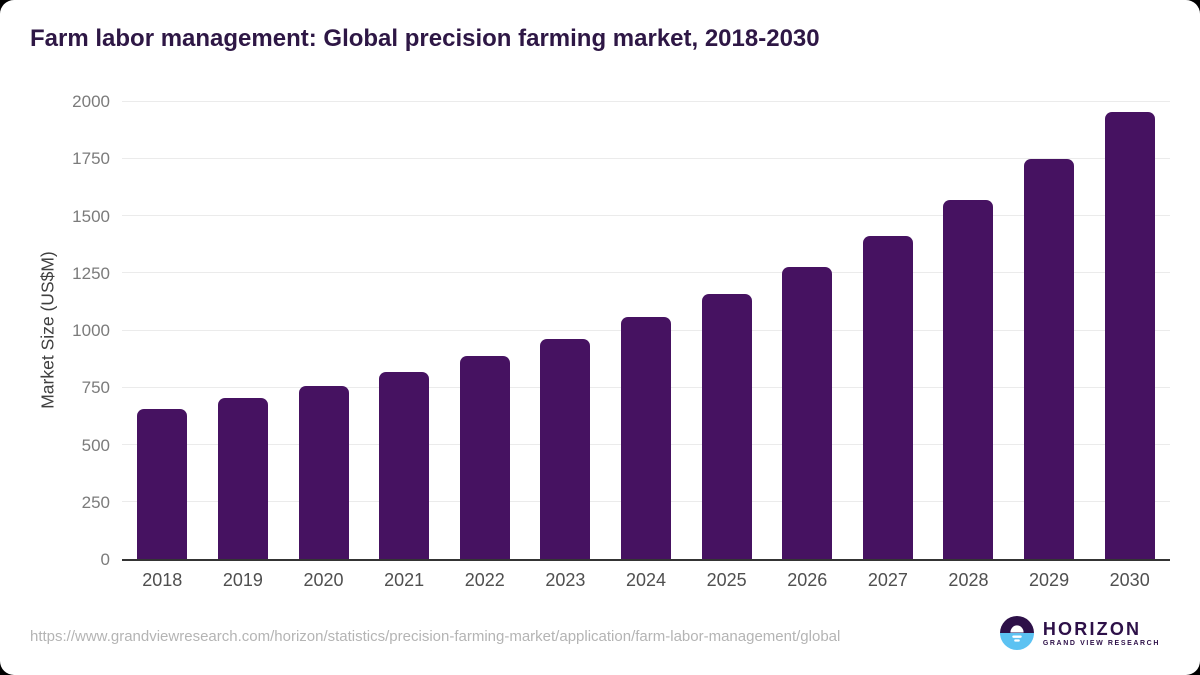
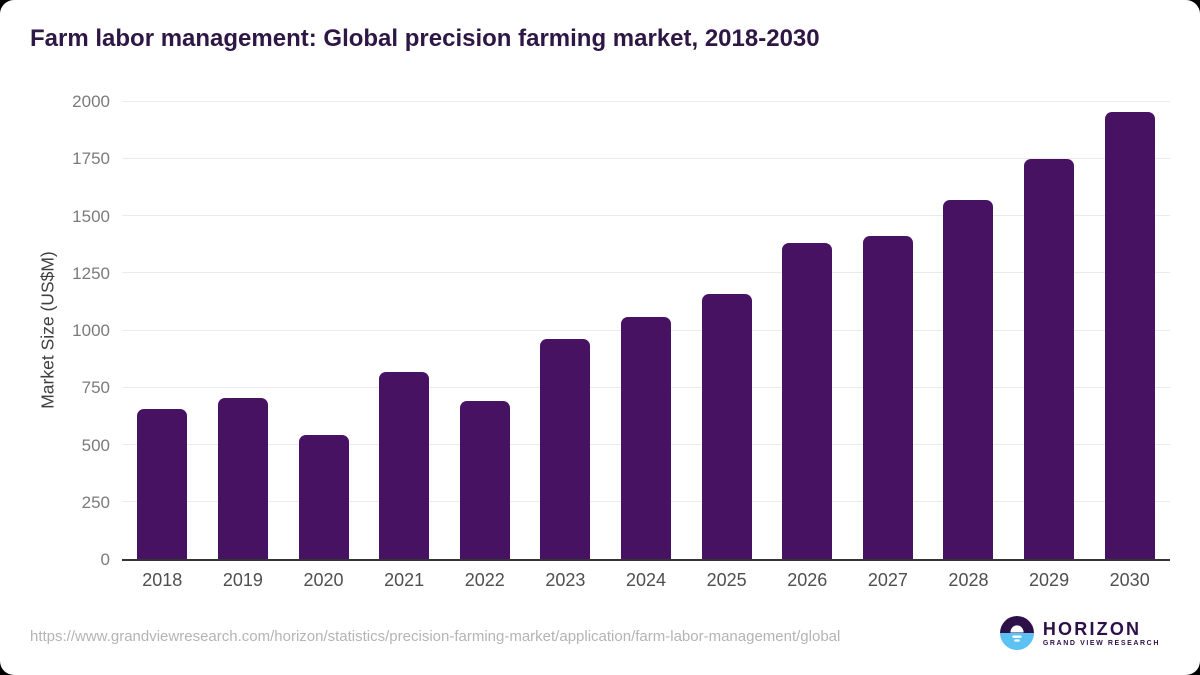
2020: 760 -> 540
2022: 890 -> 690
2026: 1280 -> 1380
